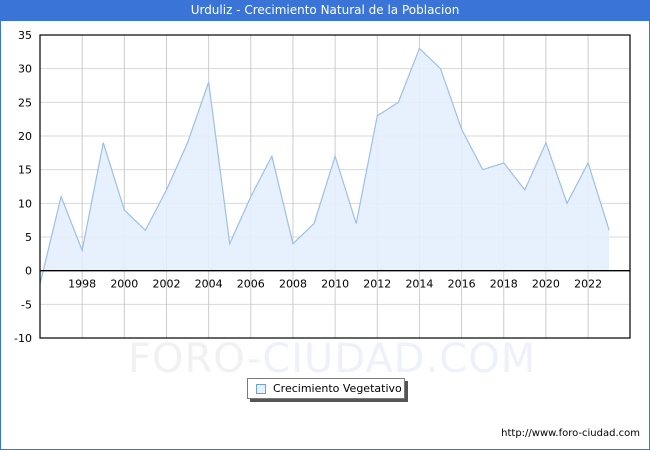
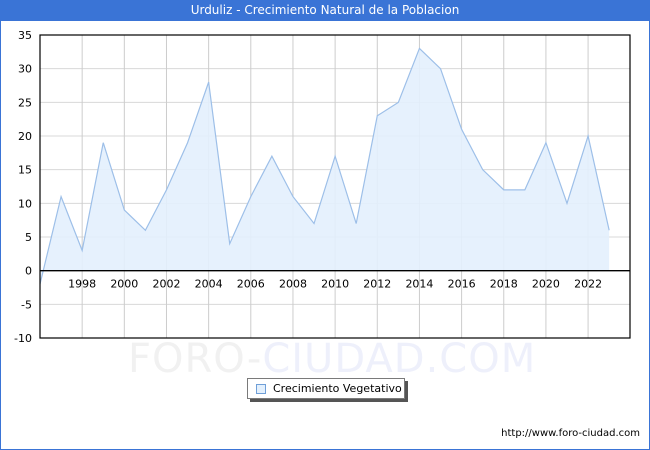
2008: 4 -> 11
2018: 16 -> 12
2022: 16 -> 20
